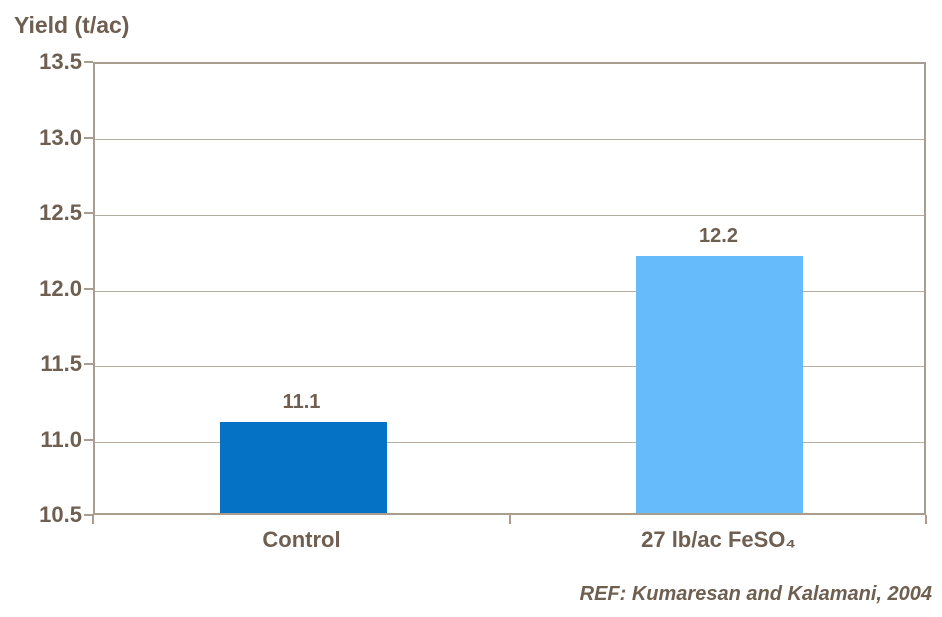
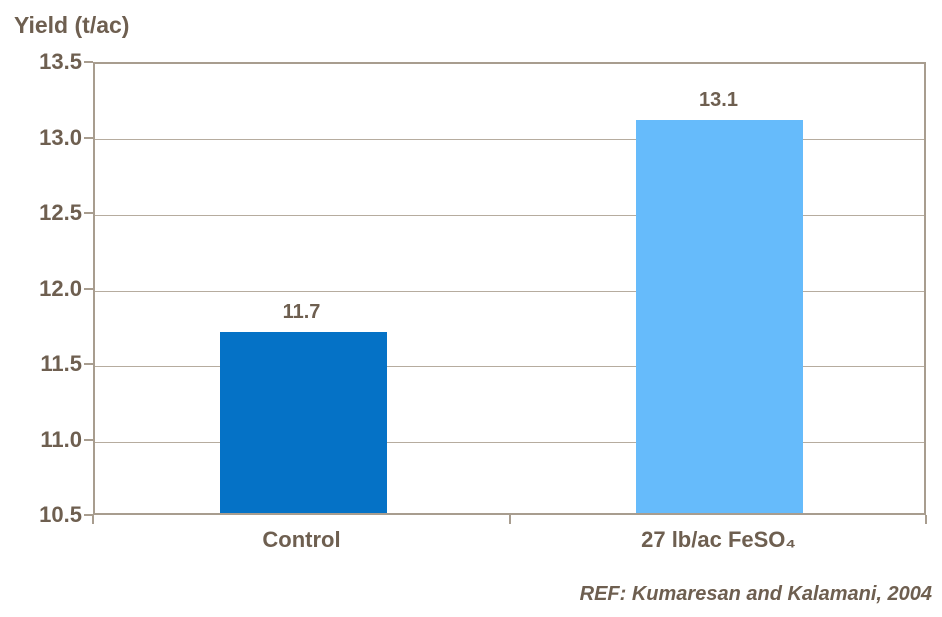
Control: 11.1 -> 11.7
27 lb/ac FeSO₄: 12.2 -> 13.1
